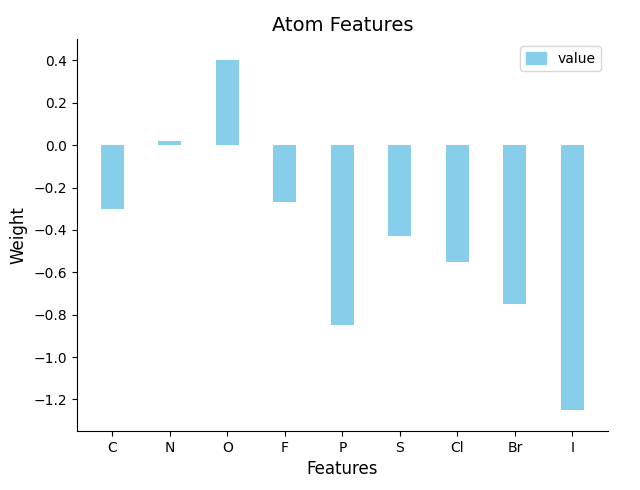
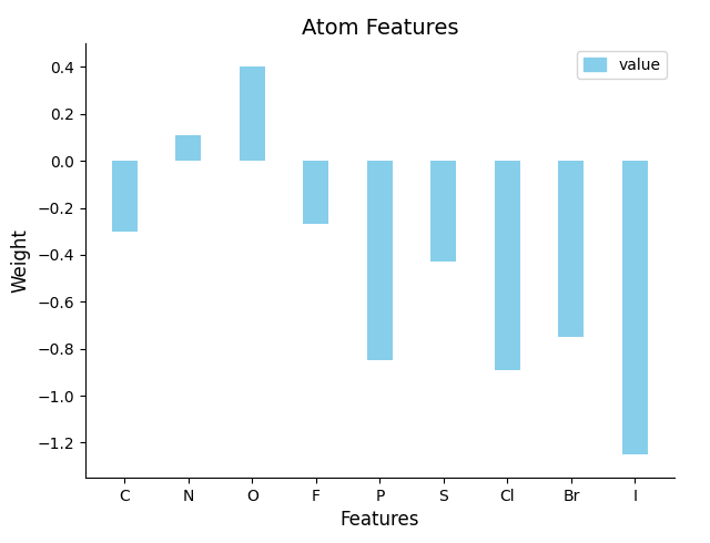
N: 0.02 -> 0.11
Cl: -0.55 -> -0.89
